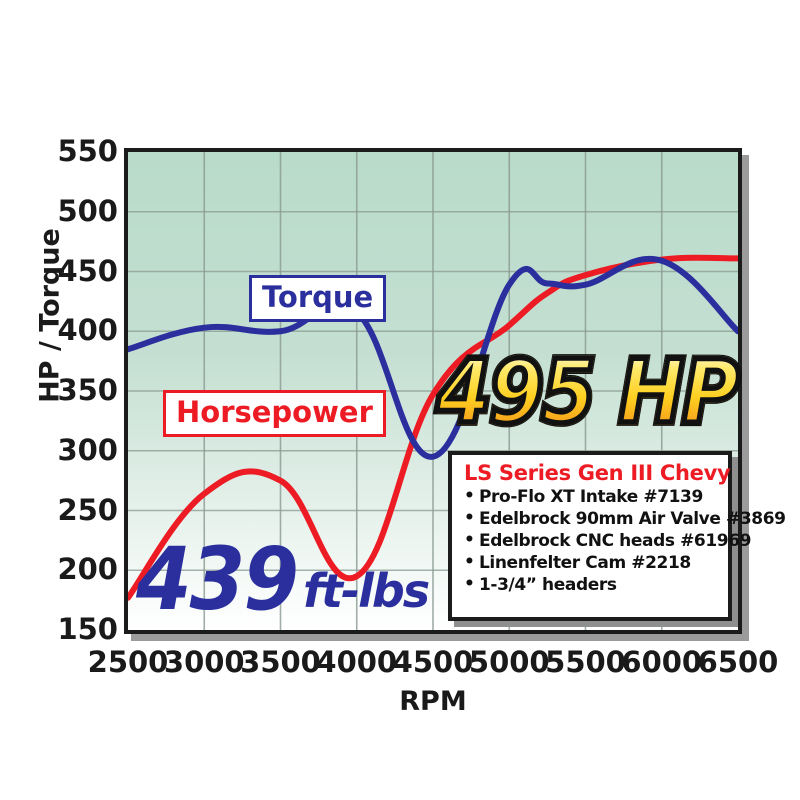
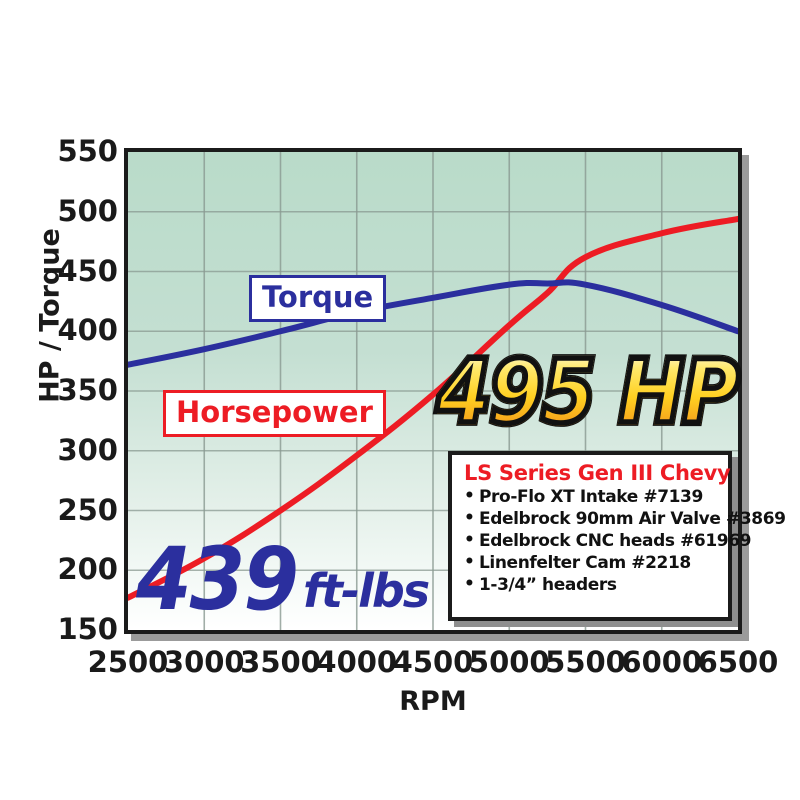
Torque/2500: 385 -> 372
Horsepower/3000: 264 -> 210
Torque/3000: 403 -> 385
Horsepower/3500: 275 -> 250
Horsepower/4000: 195 -> 296
Torque/4500: 295 -> 428
Horsepower/5500: 447 -> 462
Horsepower/6000: 460 -> 482
Torque/6000: 459 -> 422
Horsepower/6500: 461 -> 494
